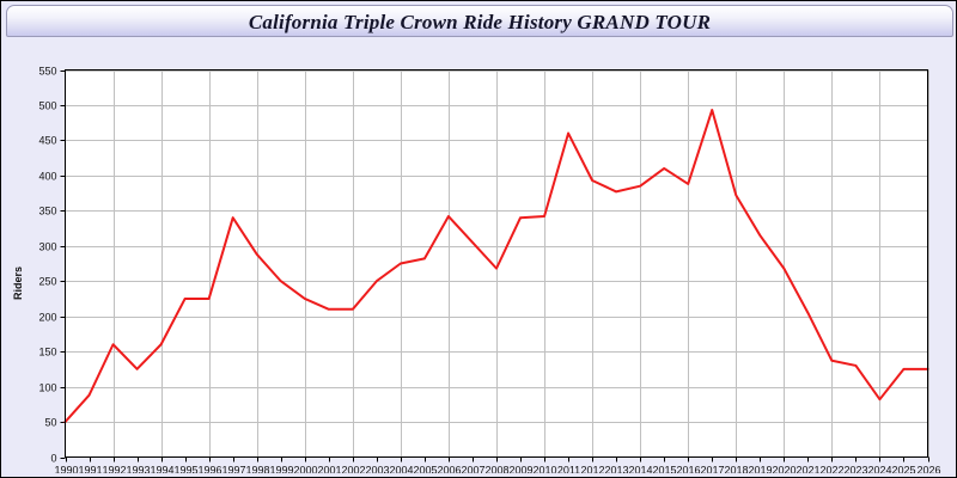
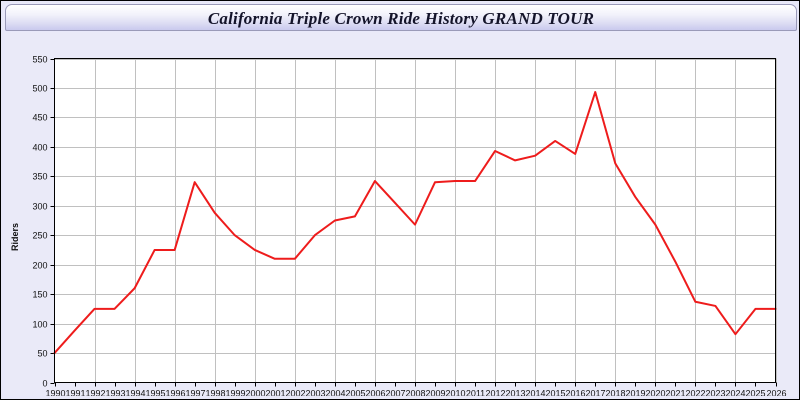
1992: 160 -> 120
2011: 460 -> 340
